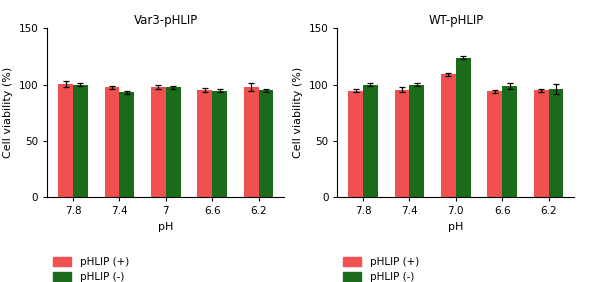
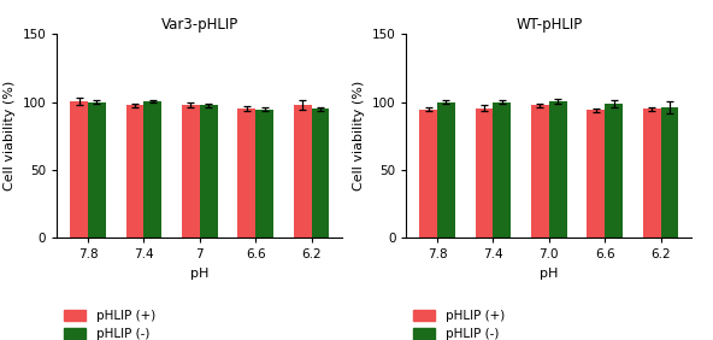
Var3-pHLIP/pHLIP (-)/7.4: 93 -> 100
WT-pHLIP/pHLIP (+)/7.0: 109 -> 98
WT-pHLIP/pHLIP (-)/7.0: 124 -> 100
